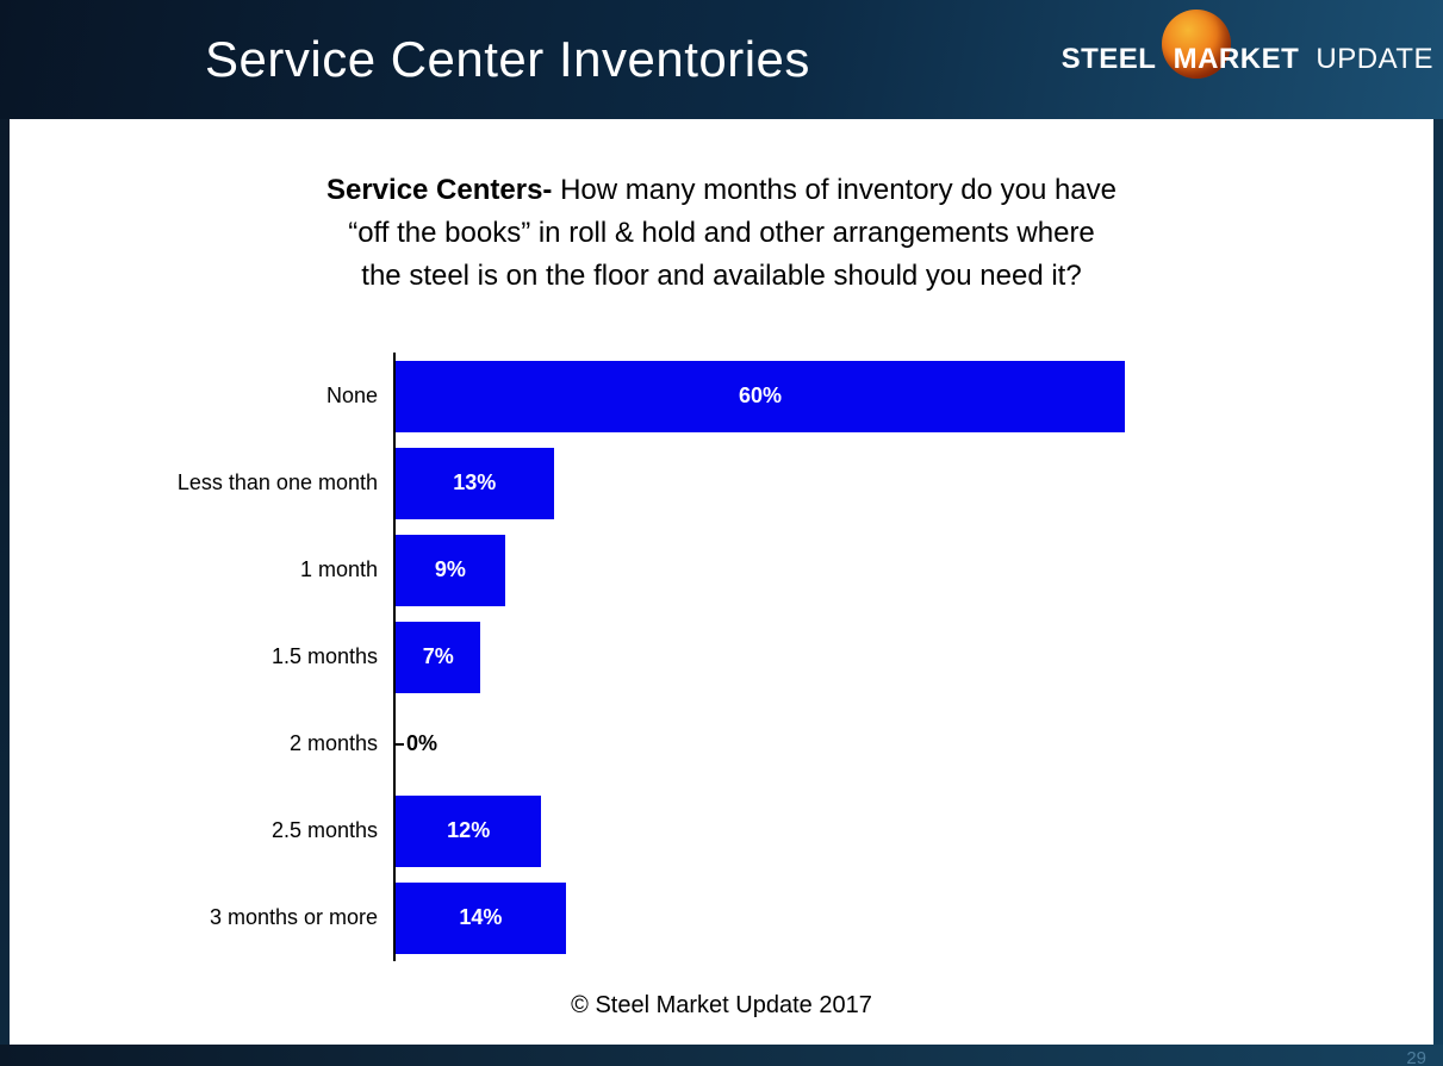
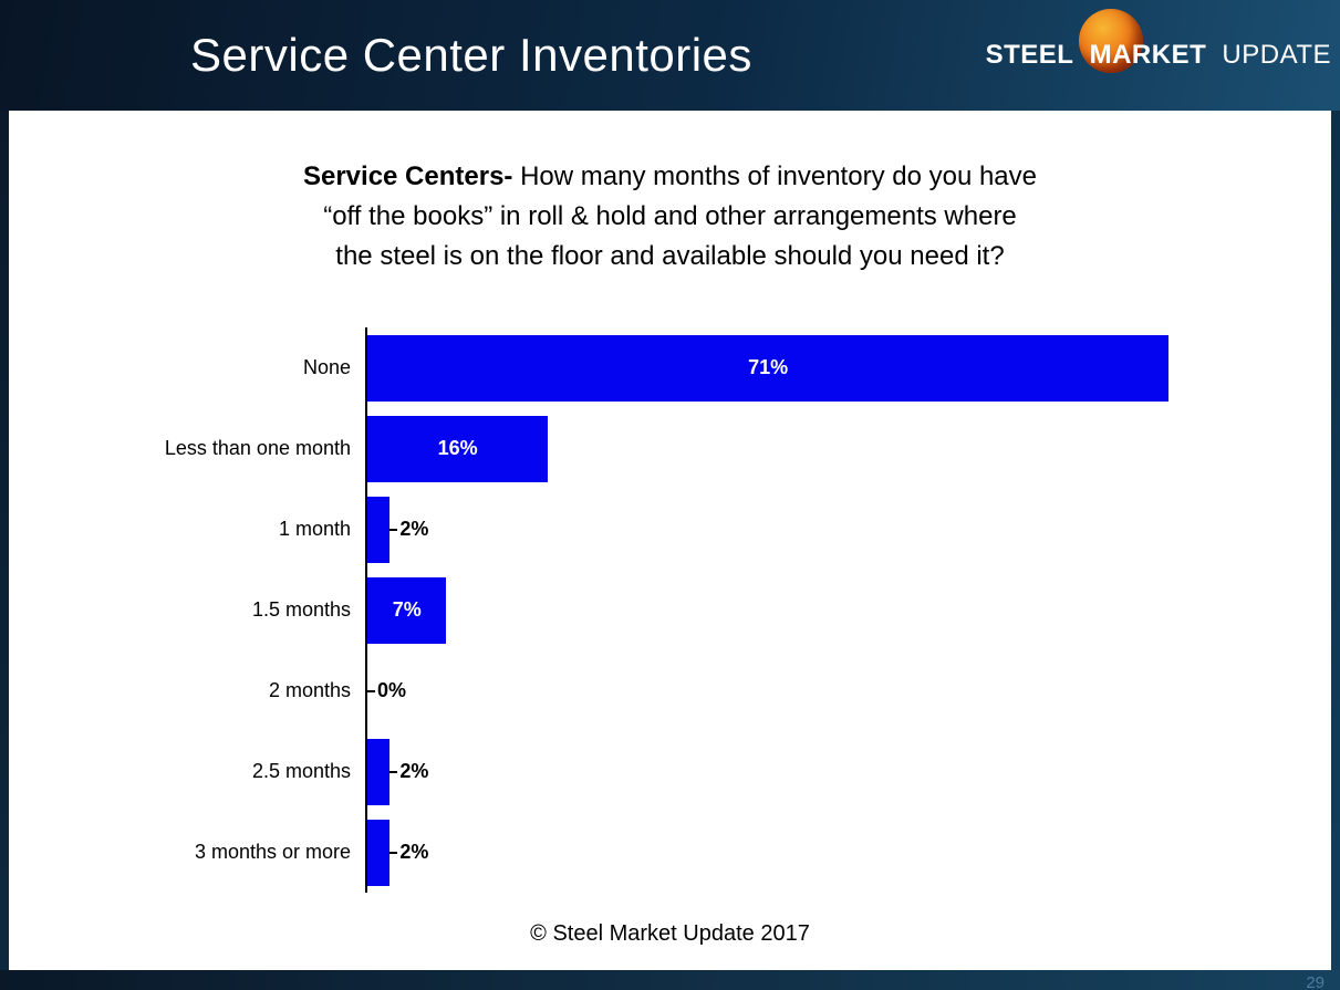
None: 60% -> 71%
Less than one month: 13% -> 16%
1 month: 9% -> 2%
2.5 months: 12% -> 2%
3 months or more: 14% -> 2%
